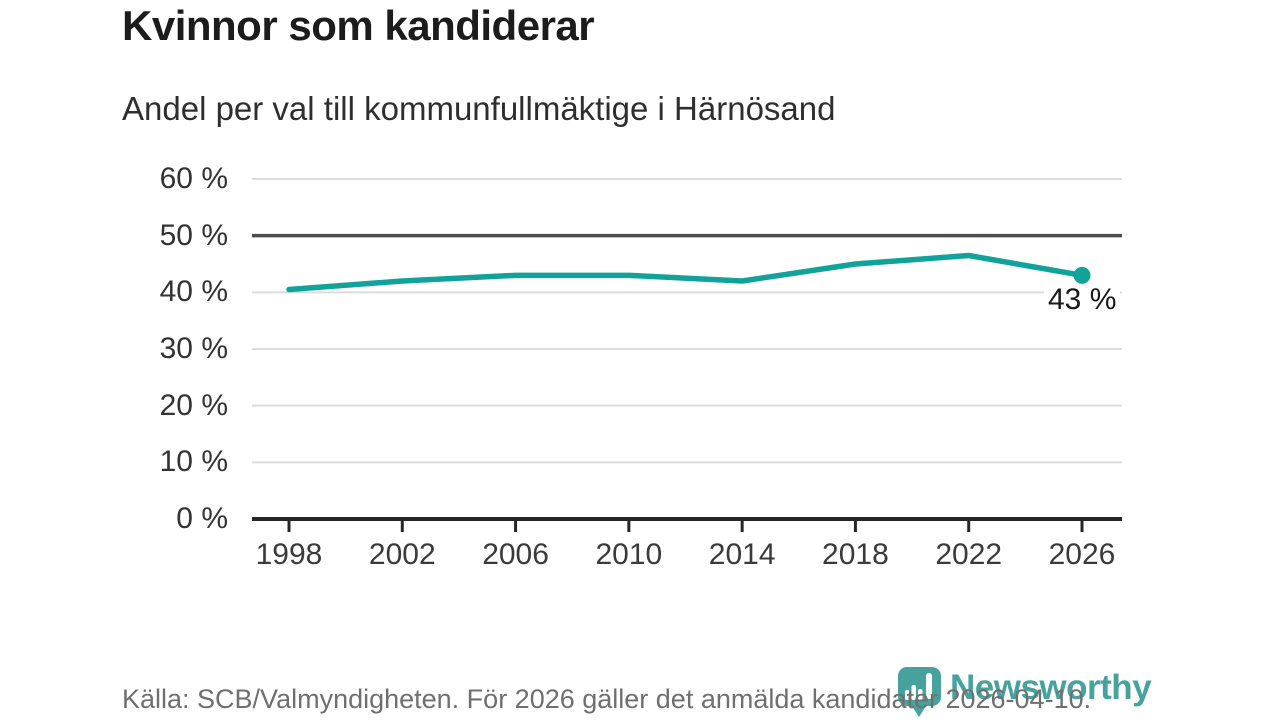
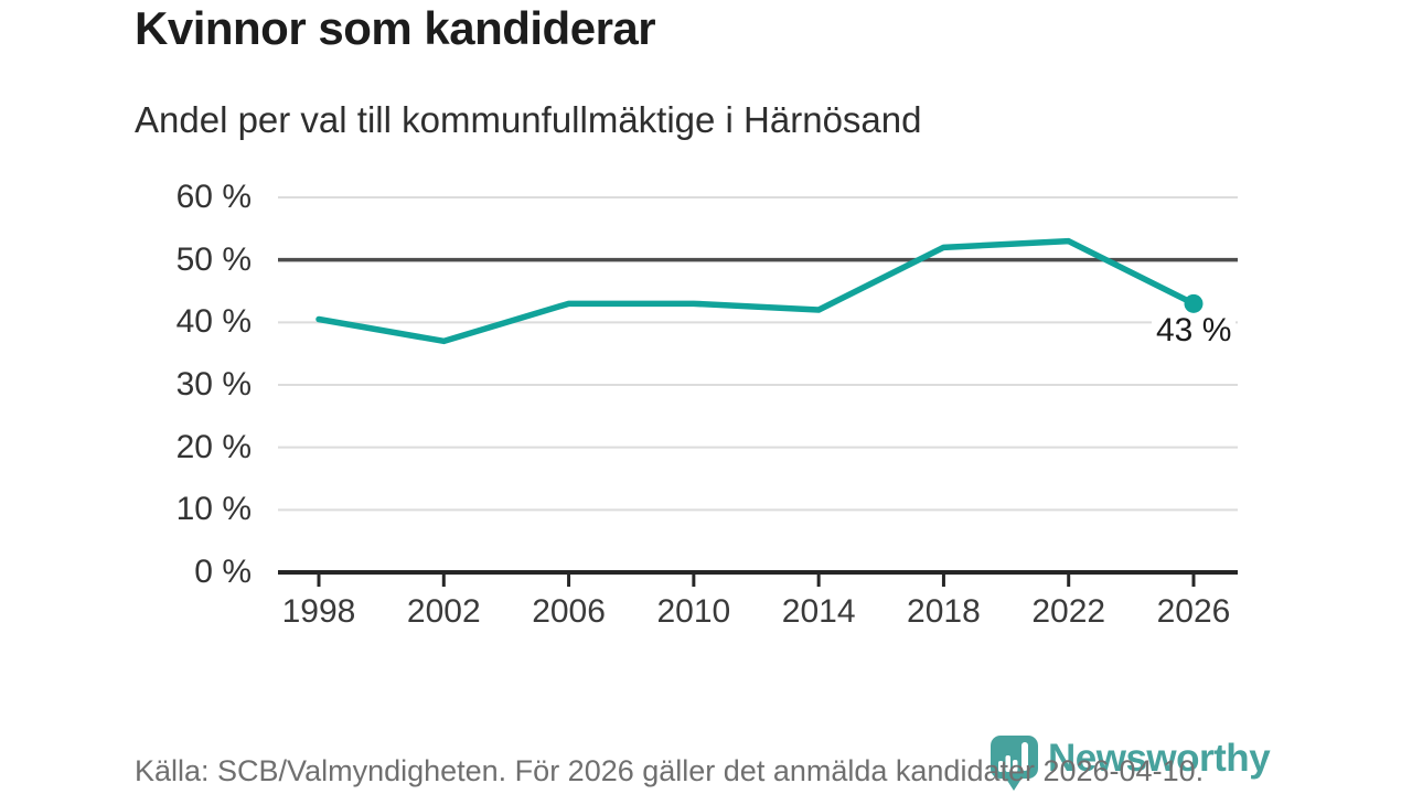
2002: 42% -> 37%
2018: 45% -> 52%
2022: 46% -> 53%
